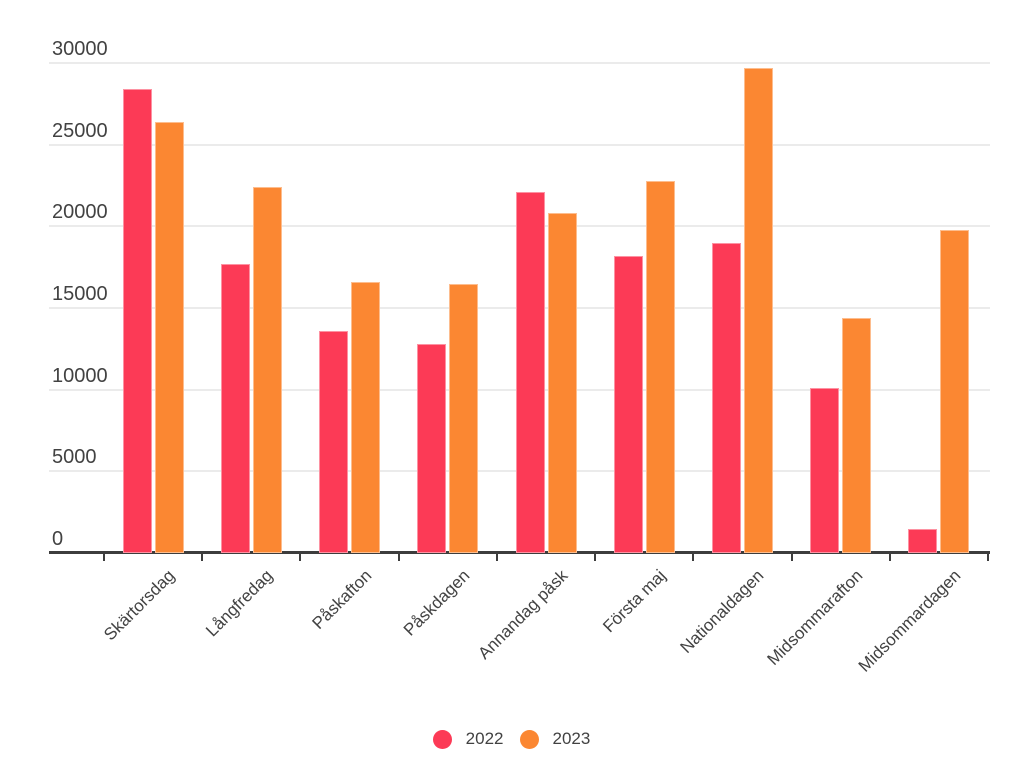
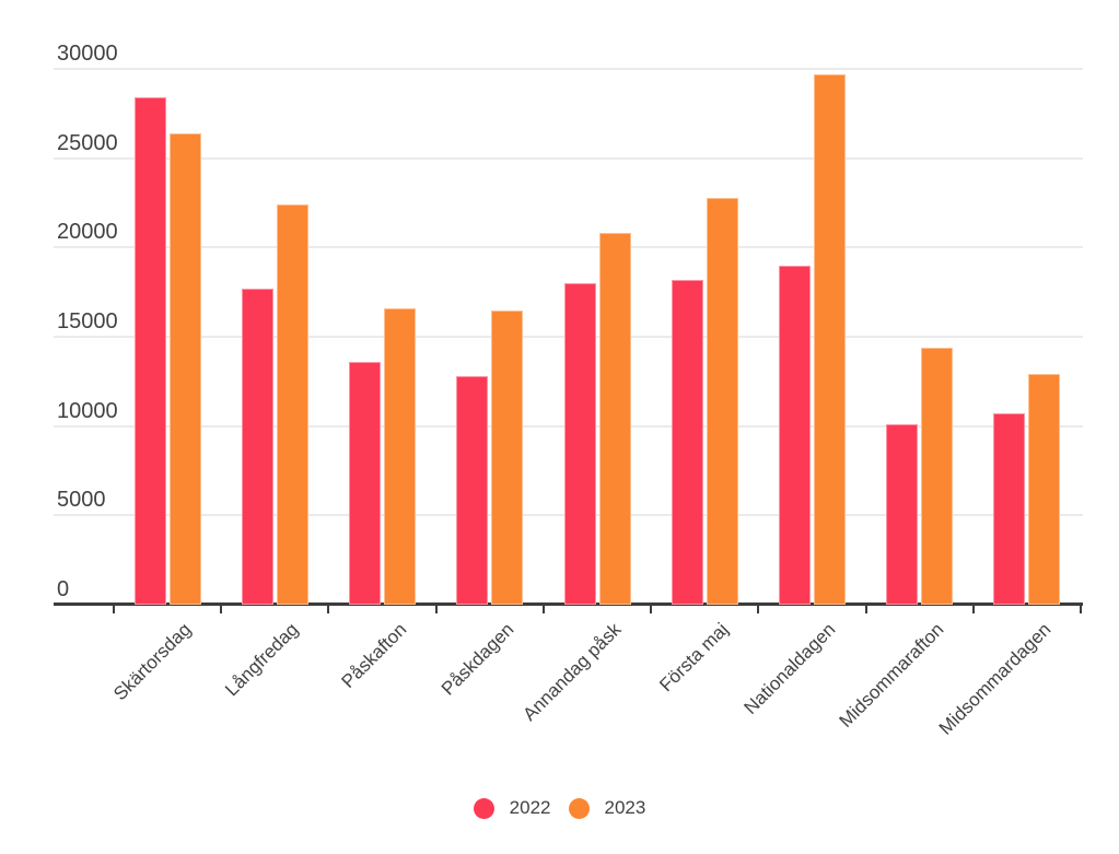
2022/Annandag påsk: 22100 -> 18000
2022/Midsommardagen: 1500 -> 10700
2023/Midsommardagen: 19800 -> 12900
